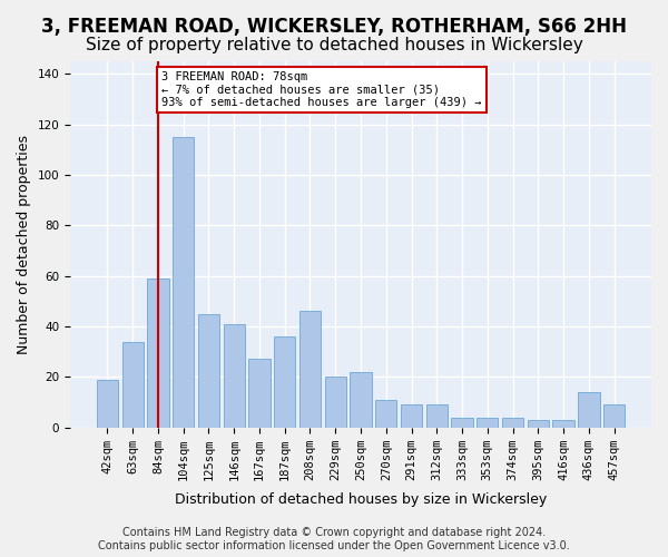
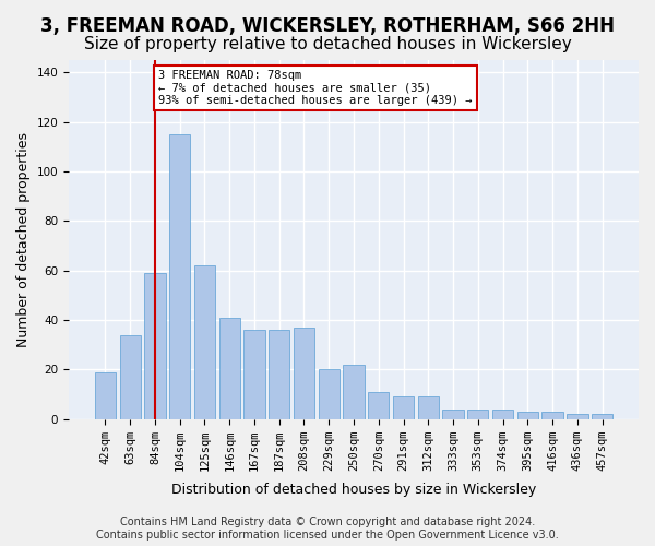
125sqm: 45 -> 62
167sqm: 27 -> 36
208sqm: 46 -> 37
436sqm: 14 -> 2
457sqm: 9 -> 2
